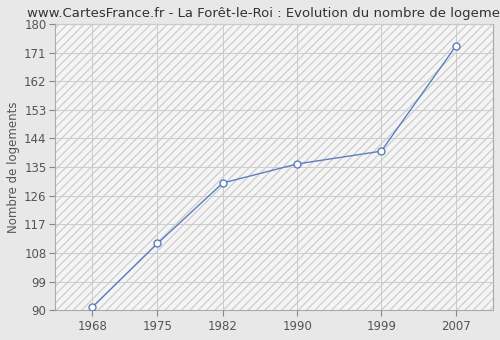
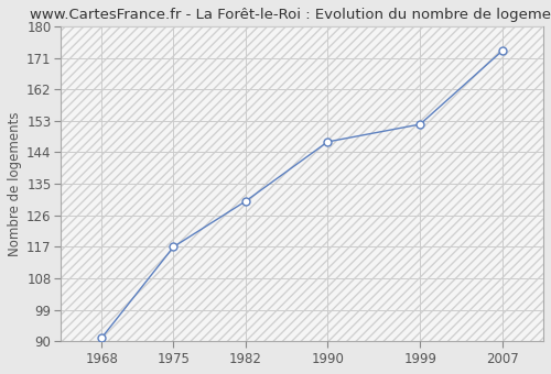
1975: 111 -> 117
1990: 136 -> 147
1999: 140 -> 152
